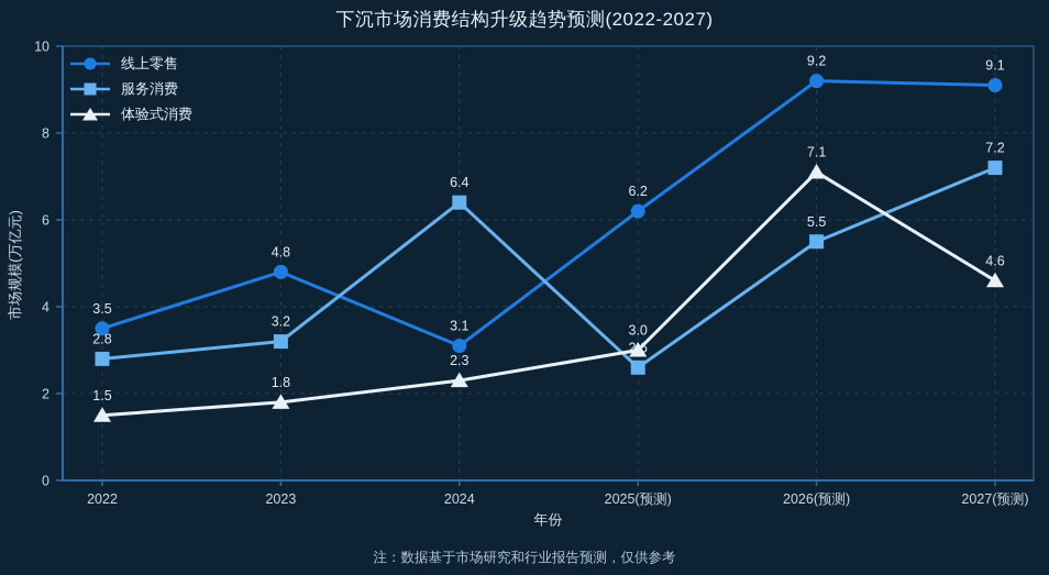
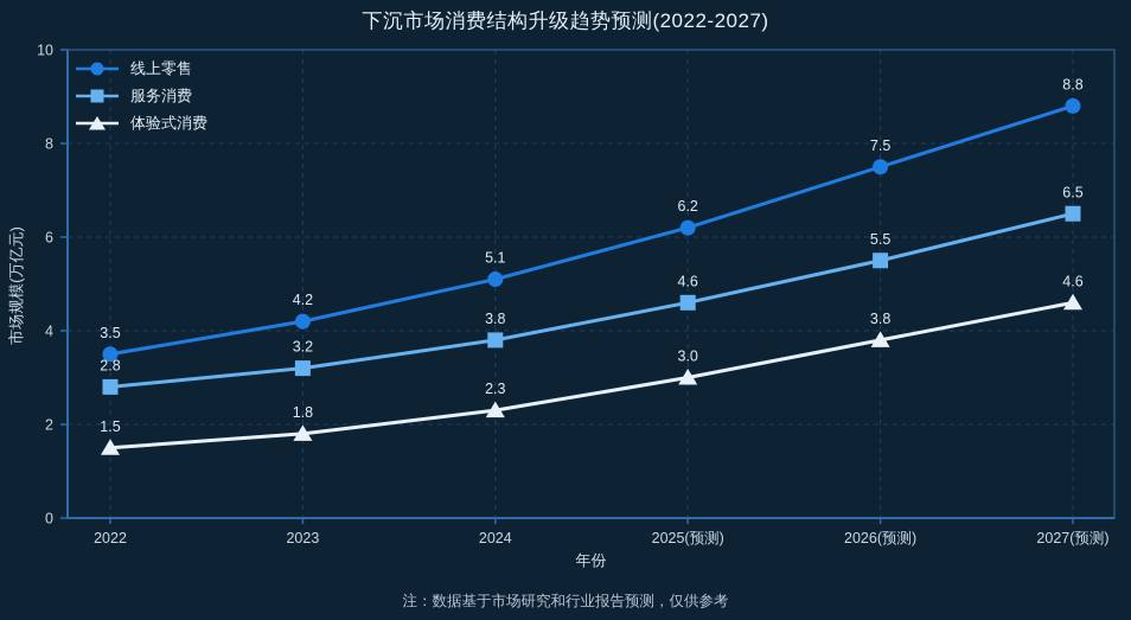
线上零售/2023: 4.8 -> 4.2
线上零售/2024: 3.1 -> 5.1
服务消费/2024: 6.4 -> 3.8
服务消费/2025(预测): 2.6 -> 4.6
线上零售/2026(预测): 9.2 -> 7.5
体验式消费/2026(预测): 7.1 -> 3.8
线上零售/2027(预测): 9.1 -> 8.8
服务消费/2027(预测): 7.2 -> 6.5
